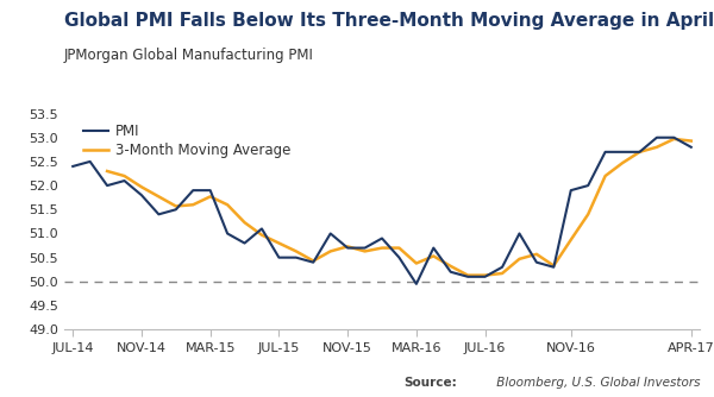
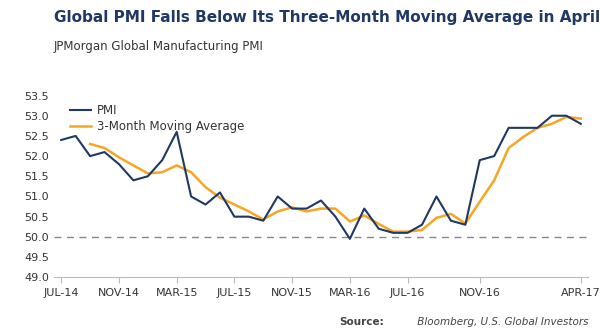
PMI/MAR-15: 51.90 -> 52.60
